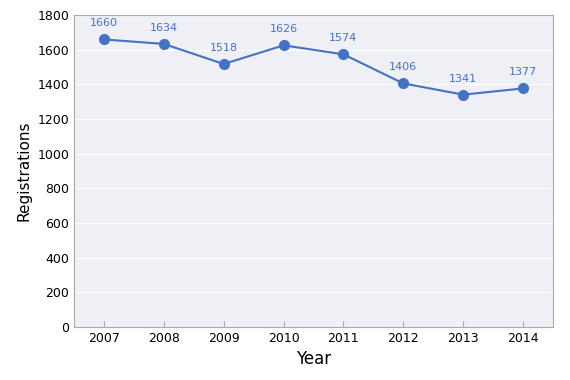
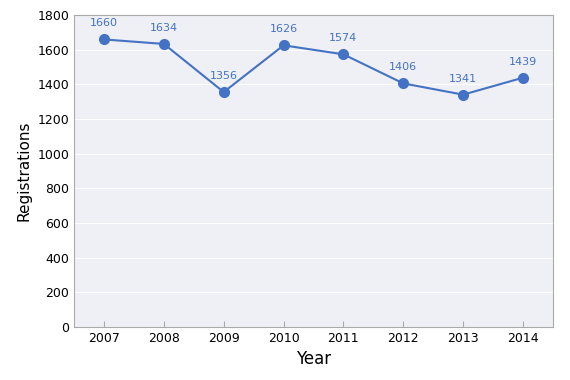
2009: 1518 -> 1356
2014: 1377 -> 1439
